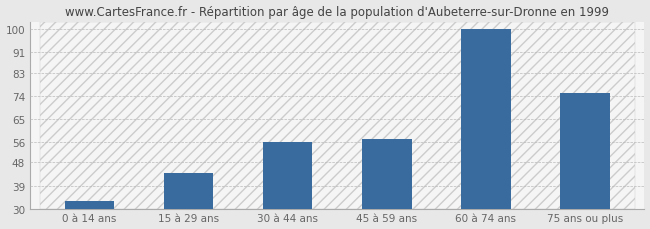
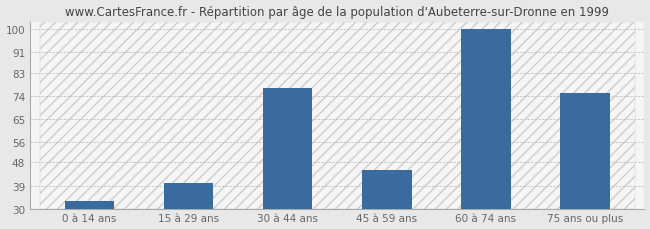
15 à 29 ans: 44 -> 40
30 à 44 ans: 56 -> 77
45 à 59 ans: 57 -> 45
